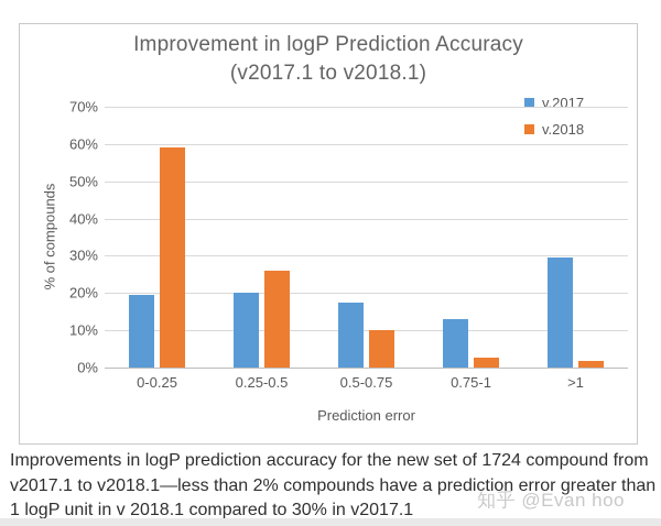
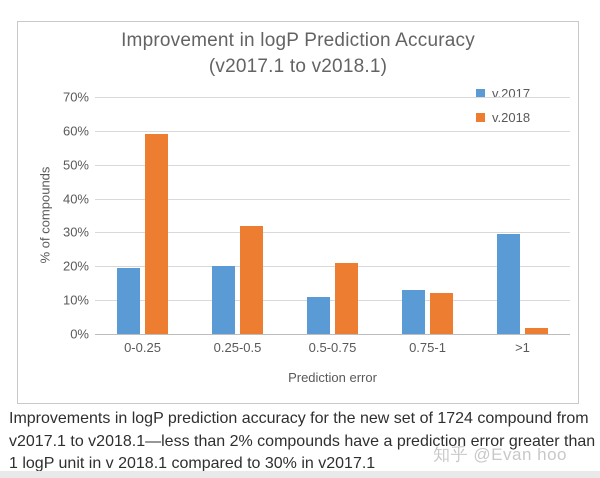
v.2018/0.25-0.5: 26% -> 32%
v.2017/0.5-0.75: 18% -> 11%
v.2018/0.5-0.75: 10% -> 21%
v.2018/0.75-1: 3% -> 12%
